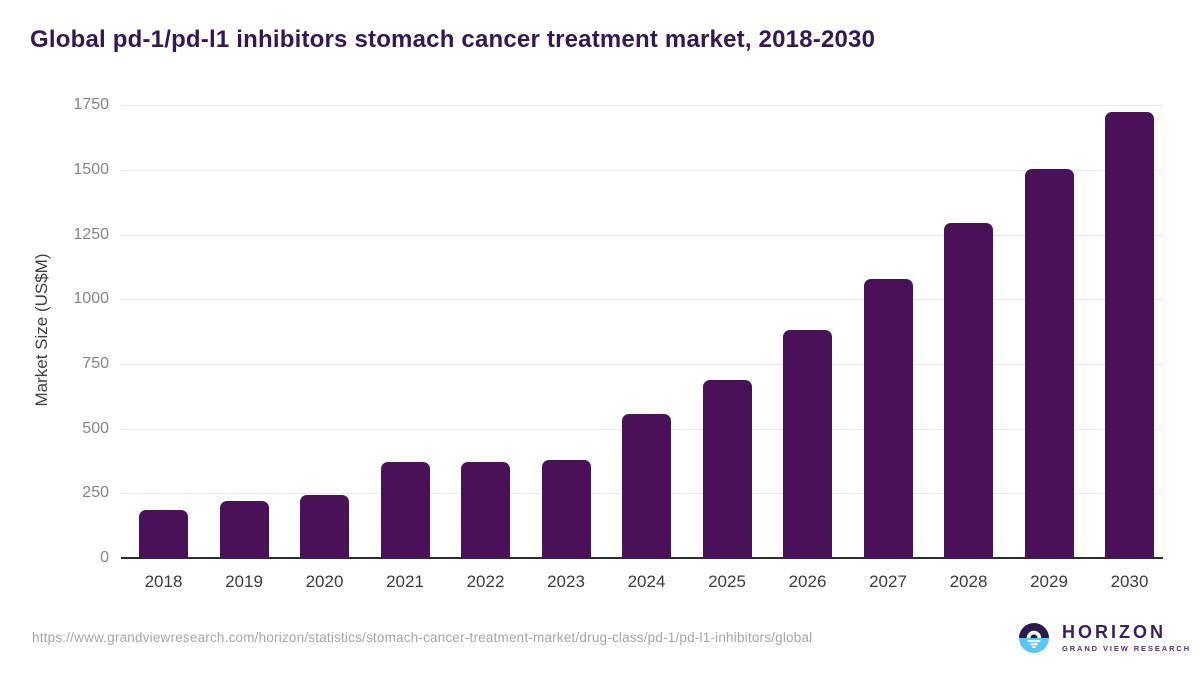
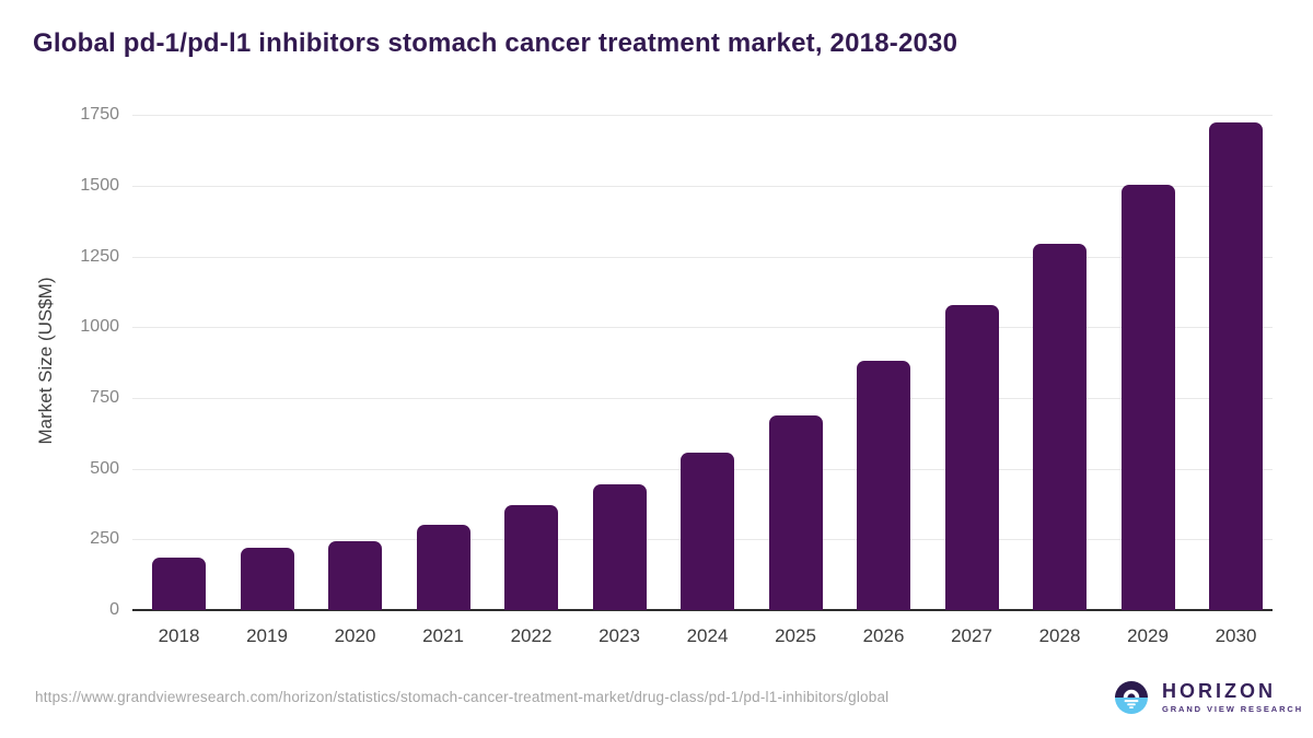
2021: 370 -> 300
2023: 380 -> 440
